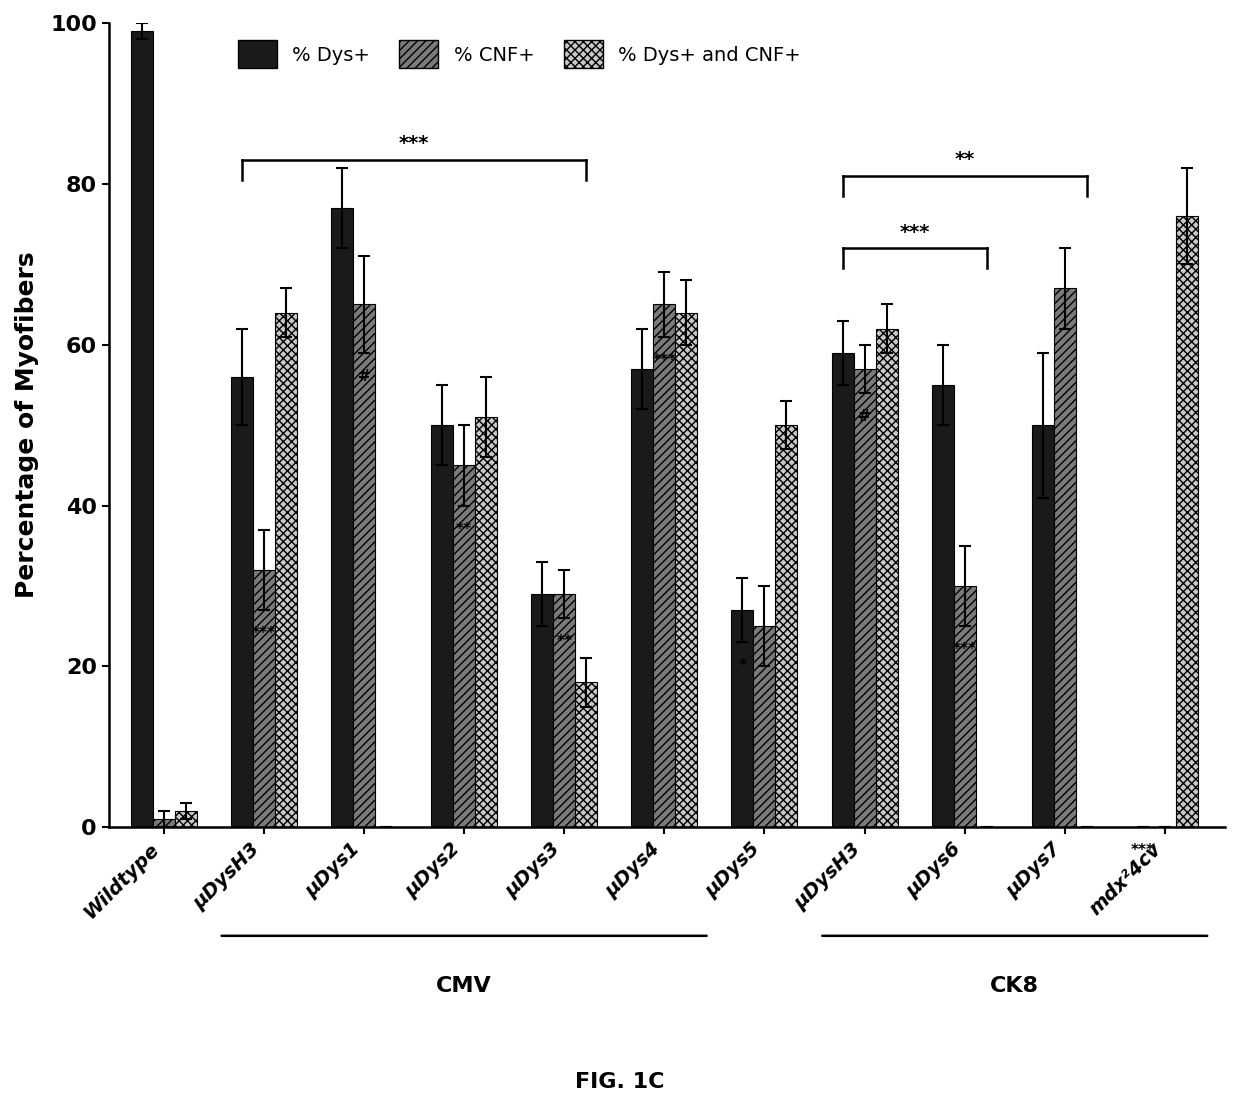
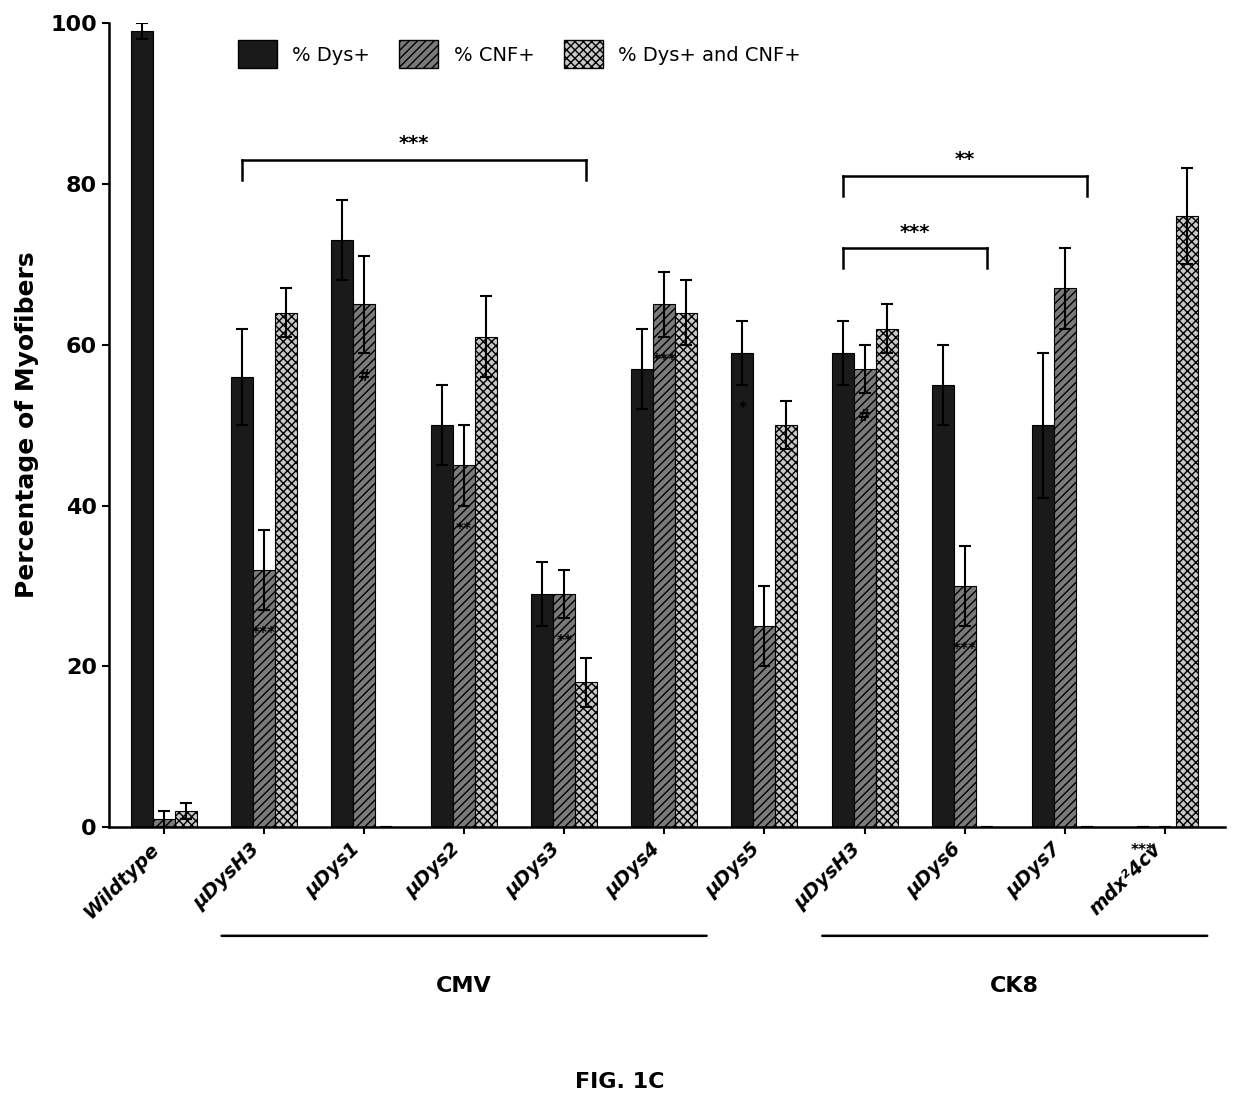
% Dys+/μDys1: 77 -> 73
% Dys+ and CNF+/μDys2: 51 -> 61
% Dys+/μDys5: 27 -> 59
